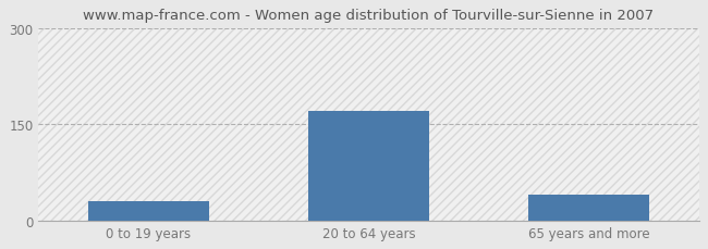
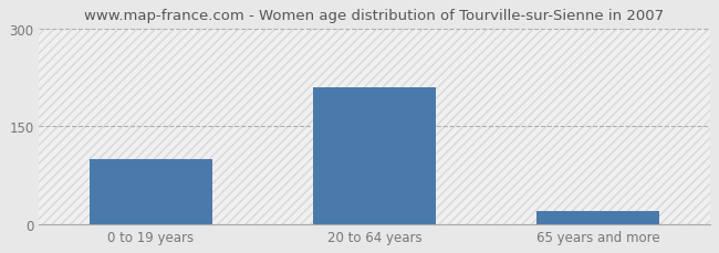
0 to 19 years: 30 -> 100
20 to 64 years: 170 -> 210
65 years and more: 40 -> 20
